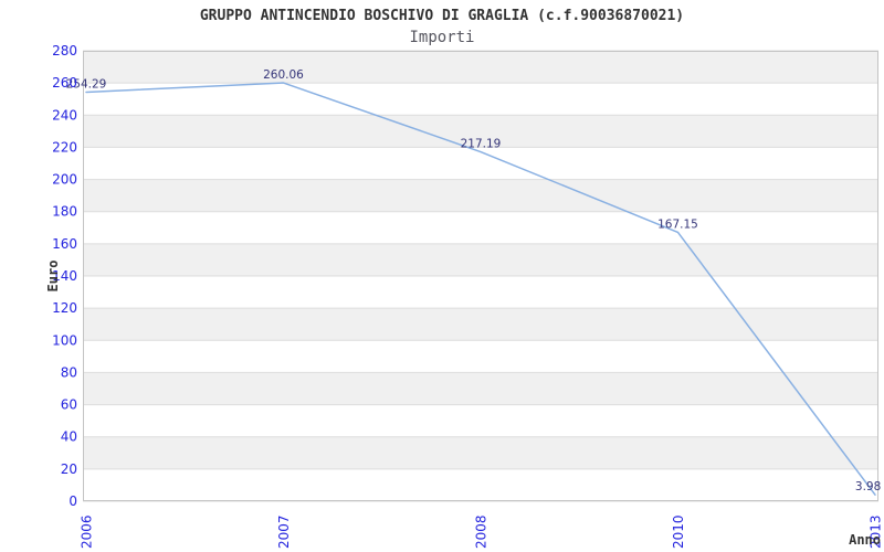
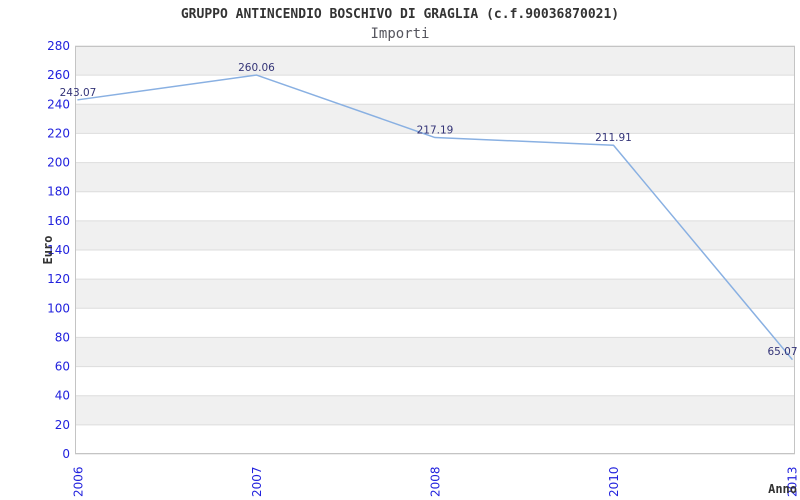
2006: 254.29 -> 243.07
2010: 167.15 -> 211.91
2013: 3.98 -> 65.07
